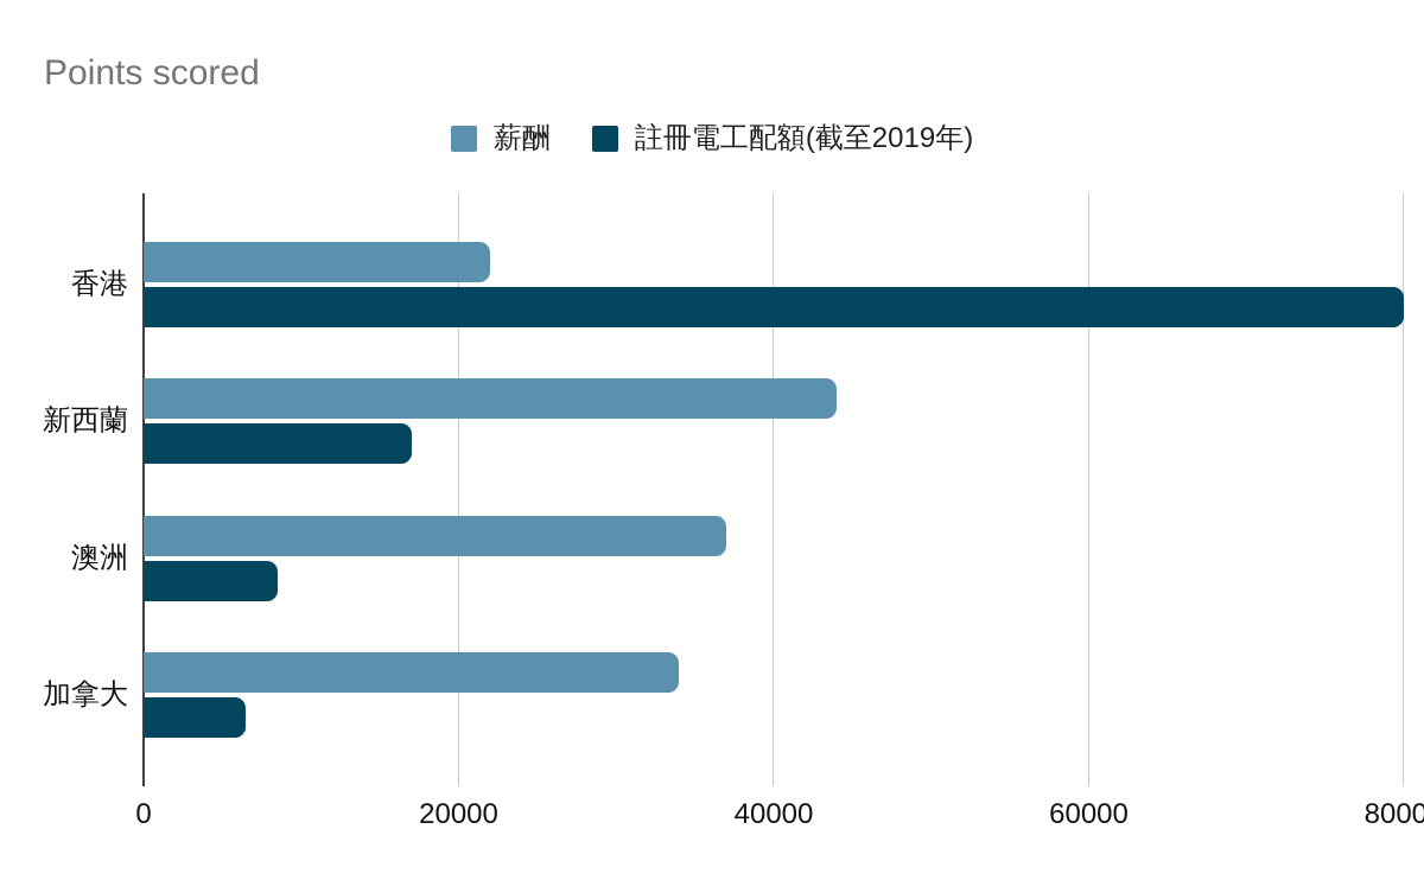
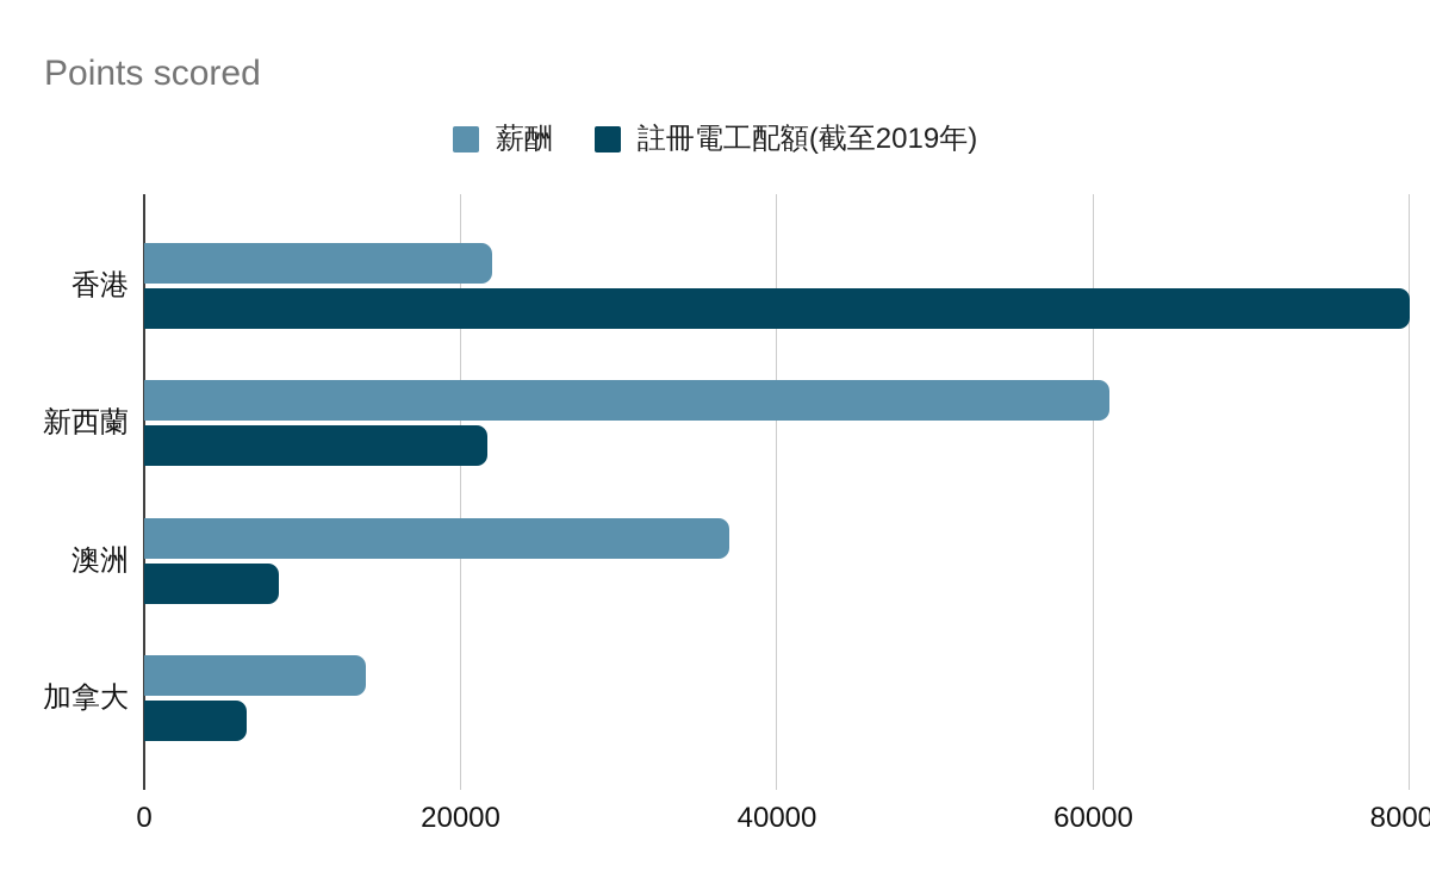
薪酬/新西蘭: 44000 -> 61000
註冊電工配額(截至2019年)/新西蘭: 17000 -> 21700
薪酬/加拿大: 34000 -> 14000
